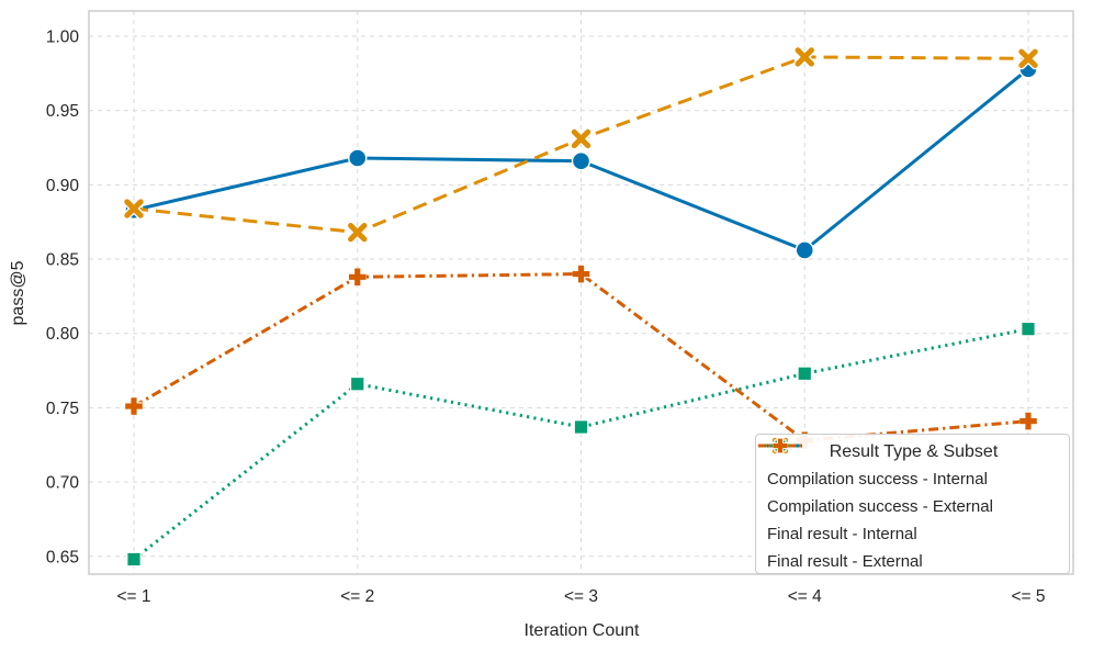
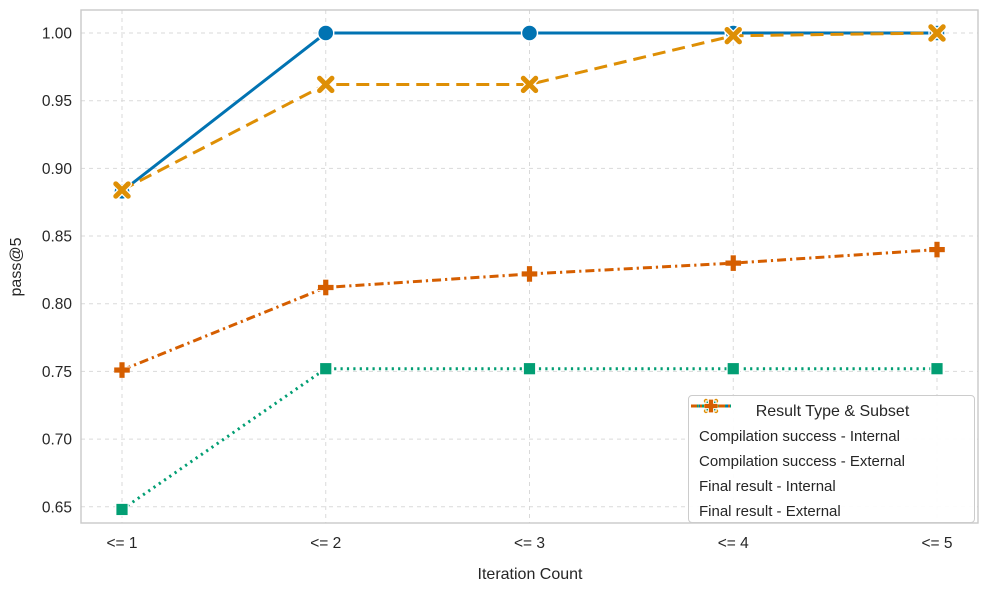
Compilation success - Internal/<= 2: 0.918 -> 1.000
Compilation success - External/<= 2: 0.868 -> 0.962
Final result - Internal/<= 2: 0.766 -> 0.752
Final result - External/<= 2: 0.838 -> 0.812
Compilation success - Internal/<= 3: 0.916 -> 1.000
Compilation success - External/<= 3: 0.931 -> 0.962
Final result - Internal/<= 3: 0.737 -> 0.752
Final result - External/<= 3: 0.840 -> 0.822
Compilation success - Internal/<= 4: 0.856 -> 1.000
Compilation success - External/<= 4: 0.986 -> 0.998
Final result - Internal/<= 4: 0.773 -> 0.752
Final result - External/<= 4: 0.728 -> 0.830
Compilation success - Internal/<= 5: 0.978 -> 1.000
Compilation success - External/<= 5: 0.985 -> 1.000
Final result - Internal/<= 5: 0.803 -> 0.752
Final result - External/<= 5: 0.741 -> 0.840
